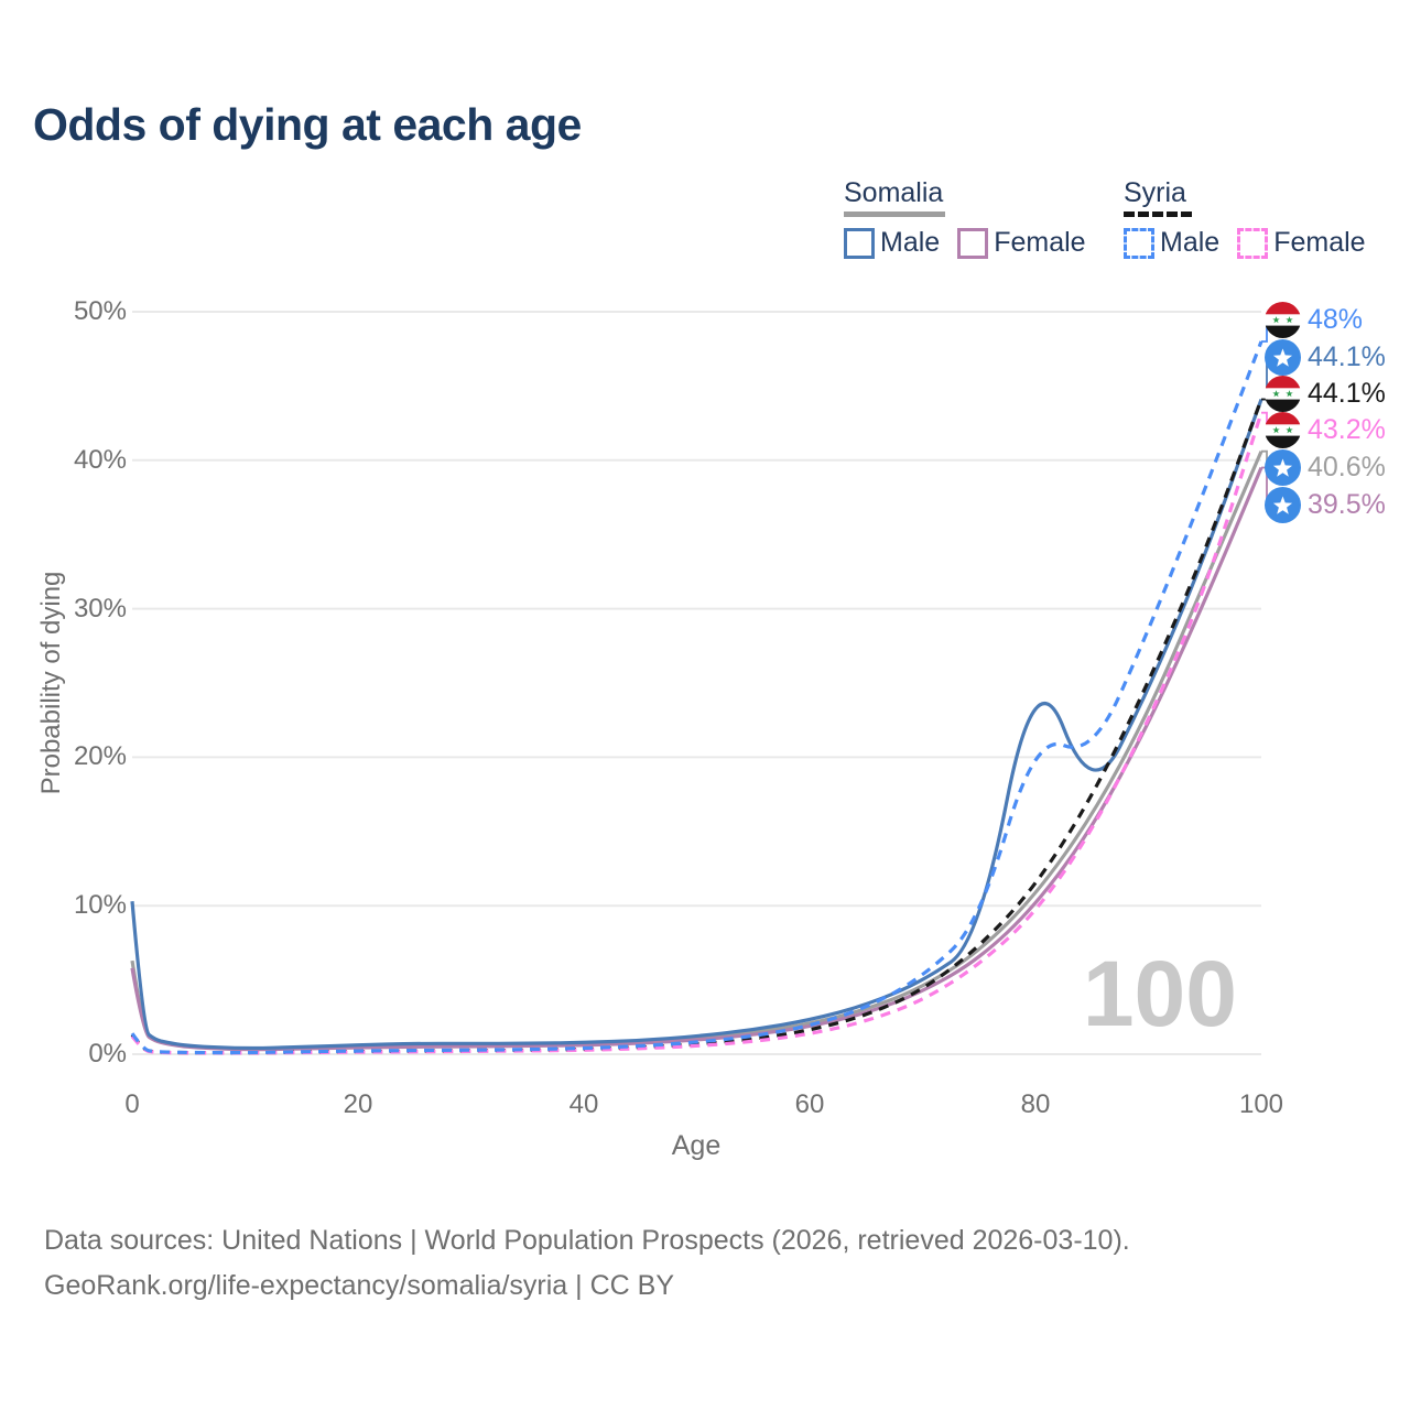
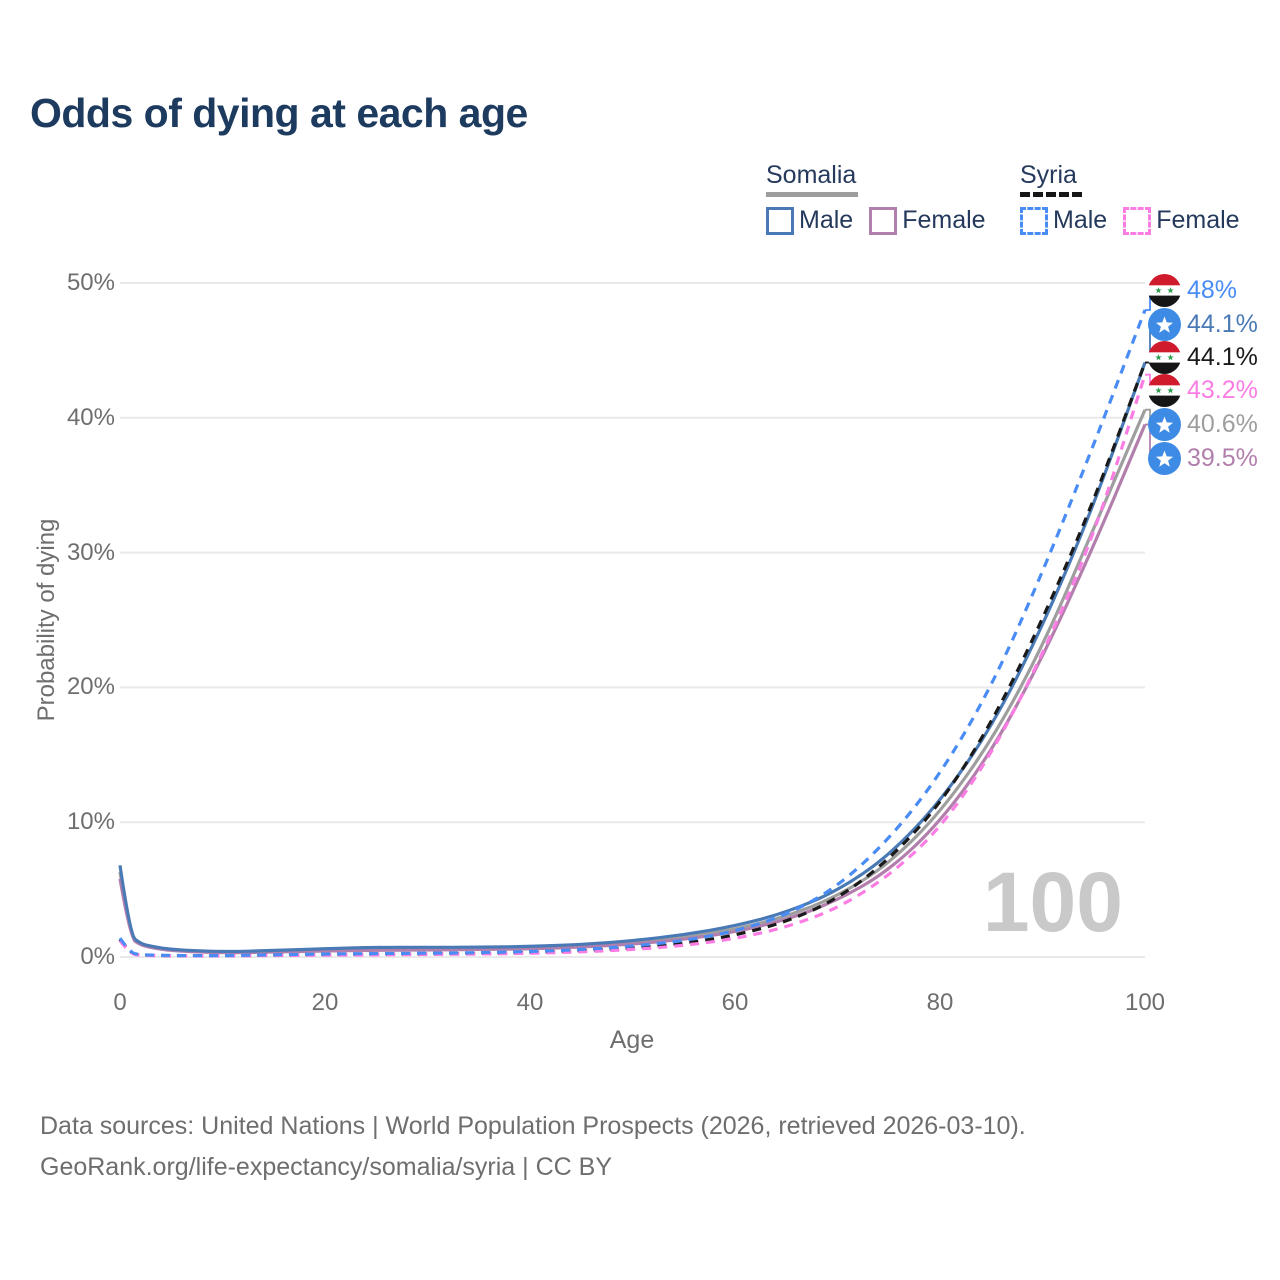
Somalia Male/0: 10.3% -> 6.8%
Somalia Male/80: 26.9% -> 11.5%
Syria Male/80: 21.6% -> 13.5%
